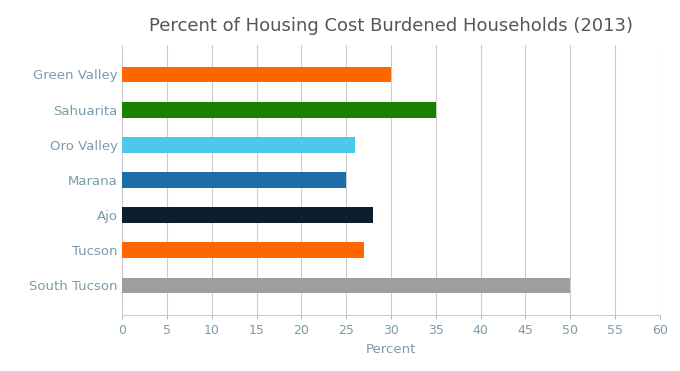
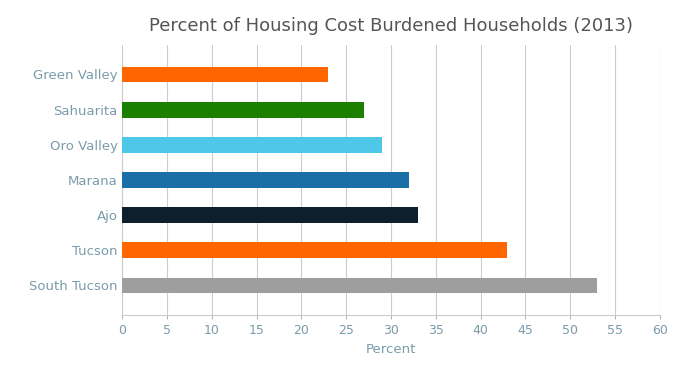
Green Valley: 30 -> 23
Sahuarita: 35 -> 27
Oro Valley: 26 -> 29
Marana: 25 -> 32
Ajo: 28 -> 33
Tucson: 27 -> 43
South Tucson: 50 -> 53
